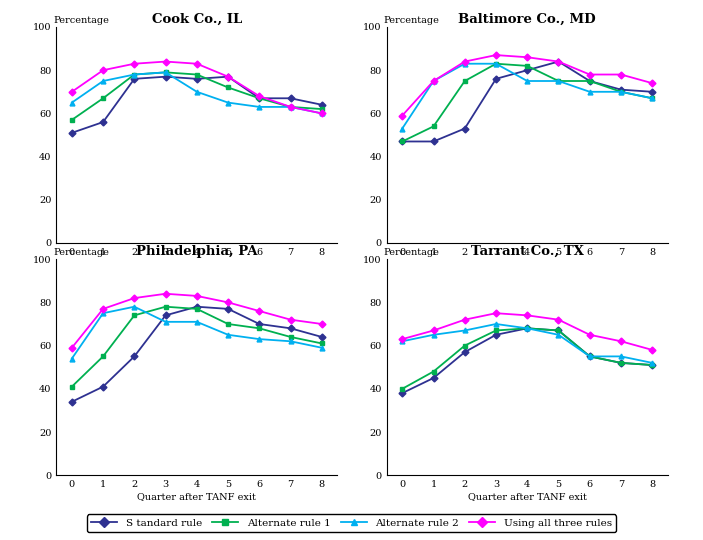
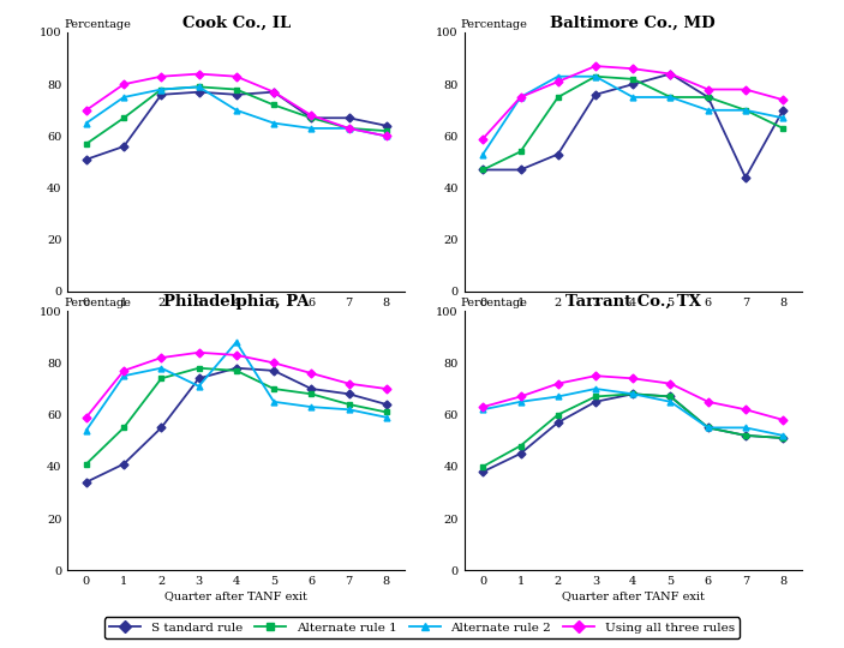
Baltimore Co., MD/Using all three rules/2: 84 -> 81
Baltimore Co., MD/S tandard rule/7: 71 -> 44
Baltimore Co., MD/Alternate rule 1/8: 67 -> 63
Philadelphia, PA/Alternate rule 2/4: 71 -> 88
